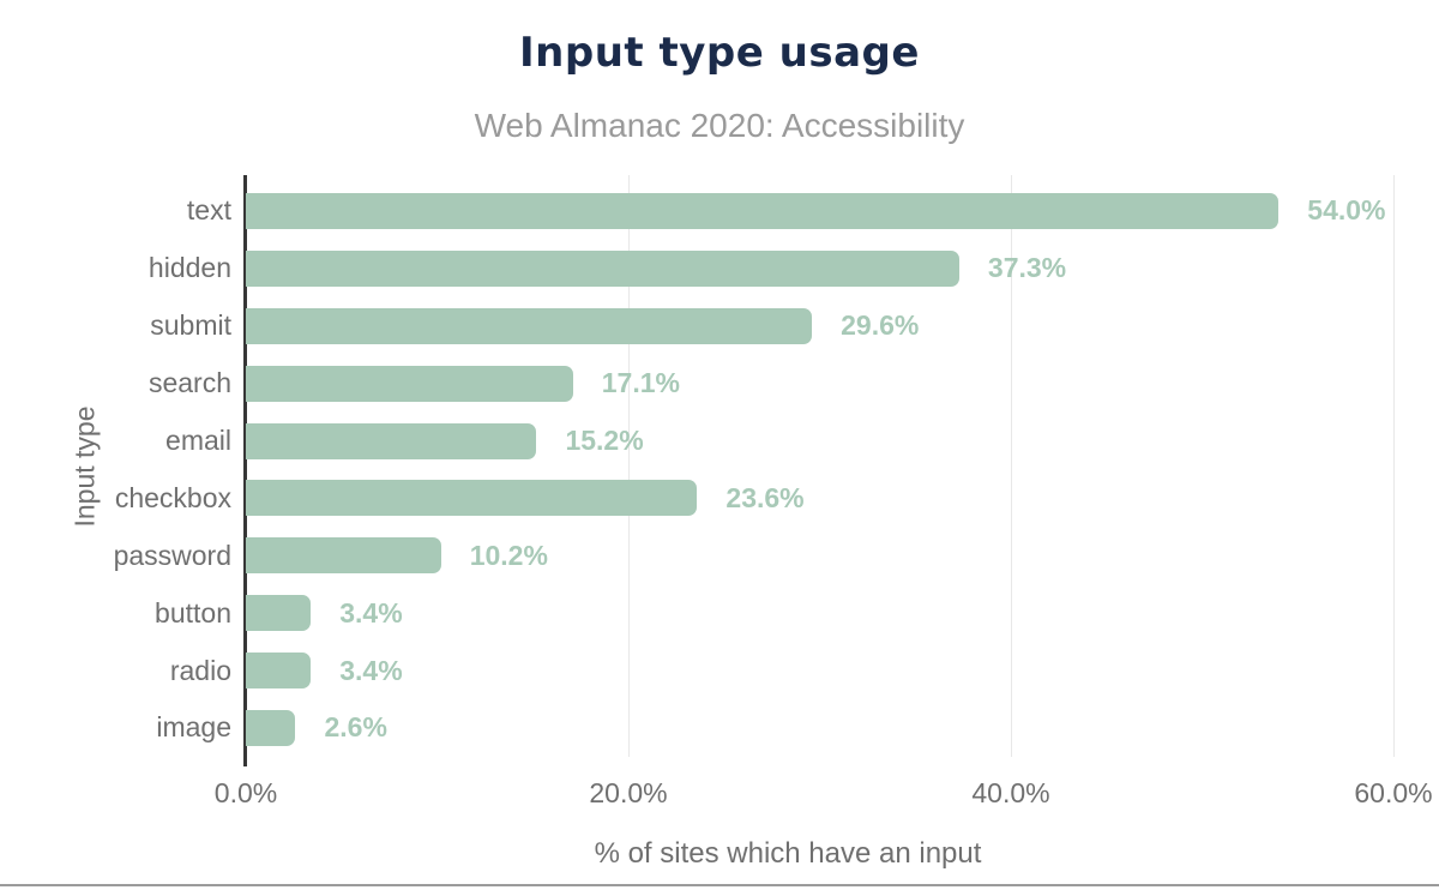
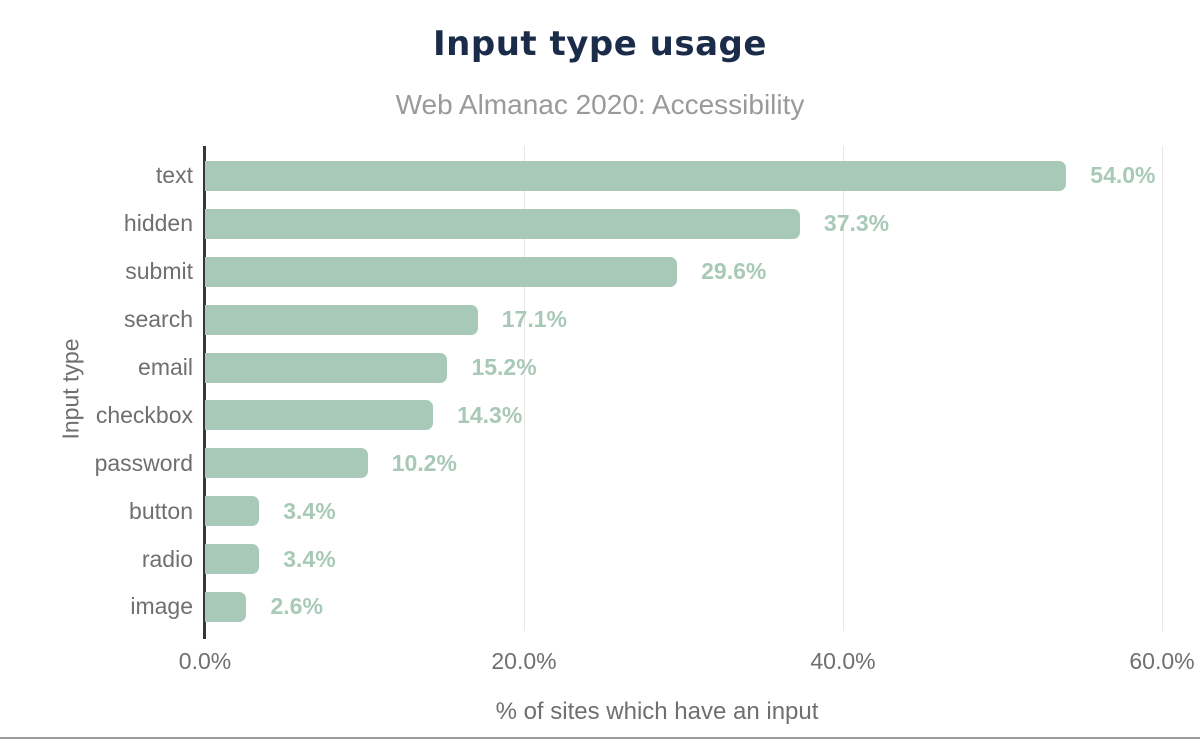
checkbox: 23.6% -> 14.3%
